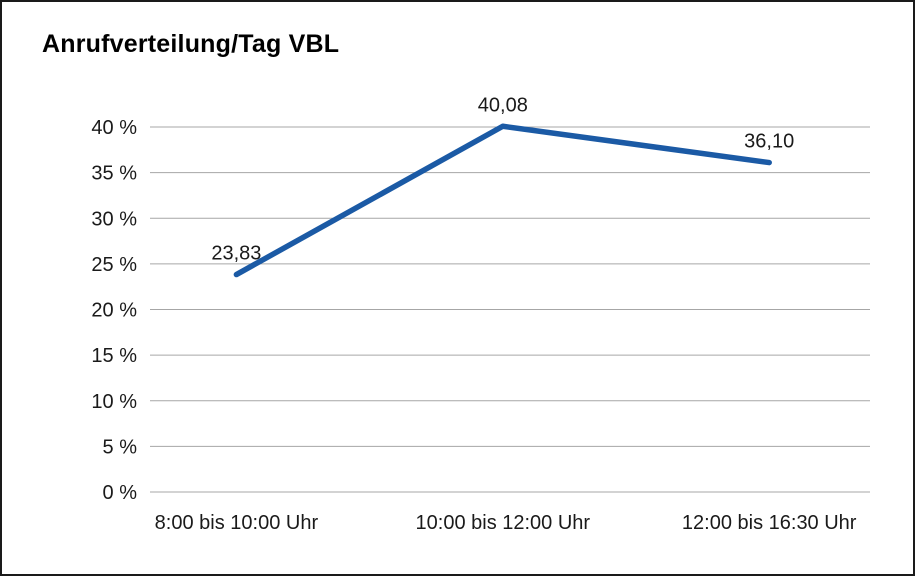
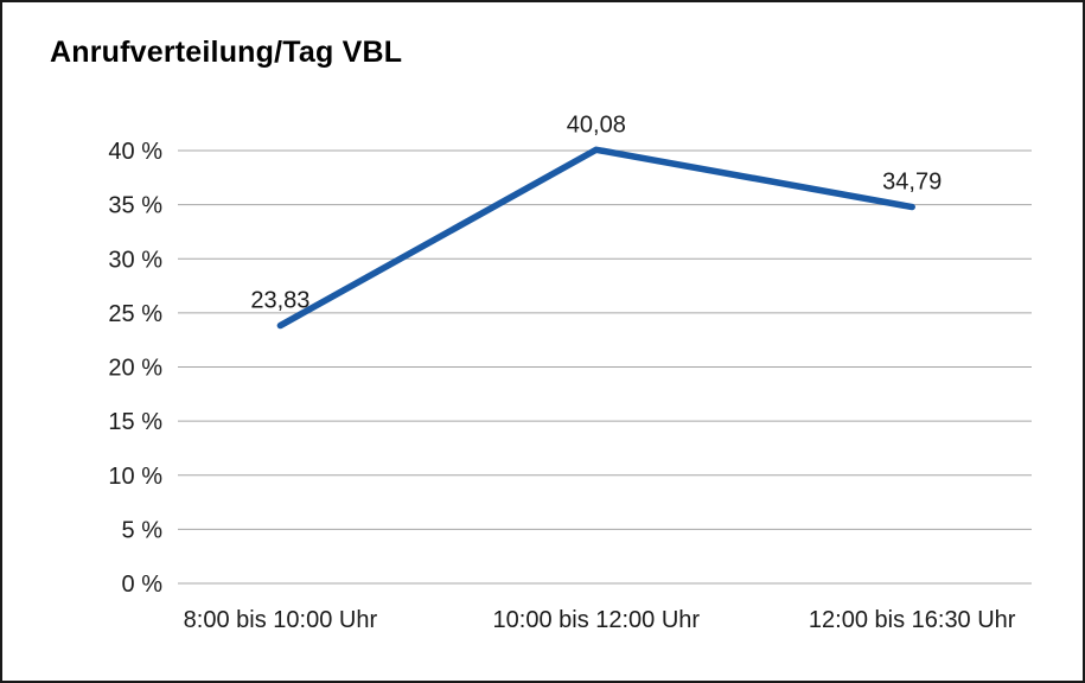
12:00 bis 16:30 Uhr: 36,10 -> 34,79
